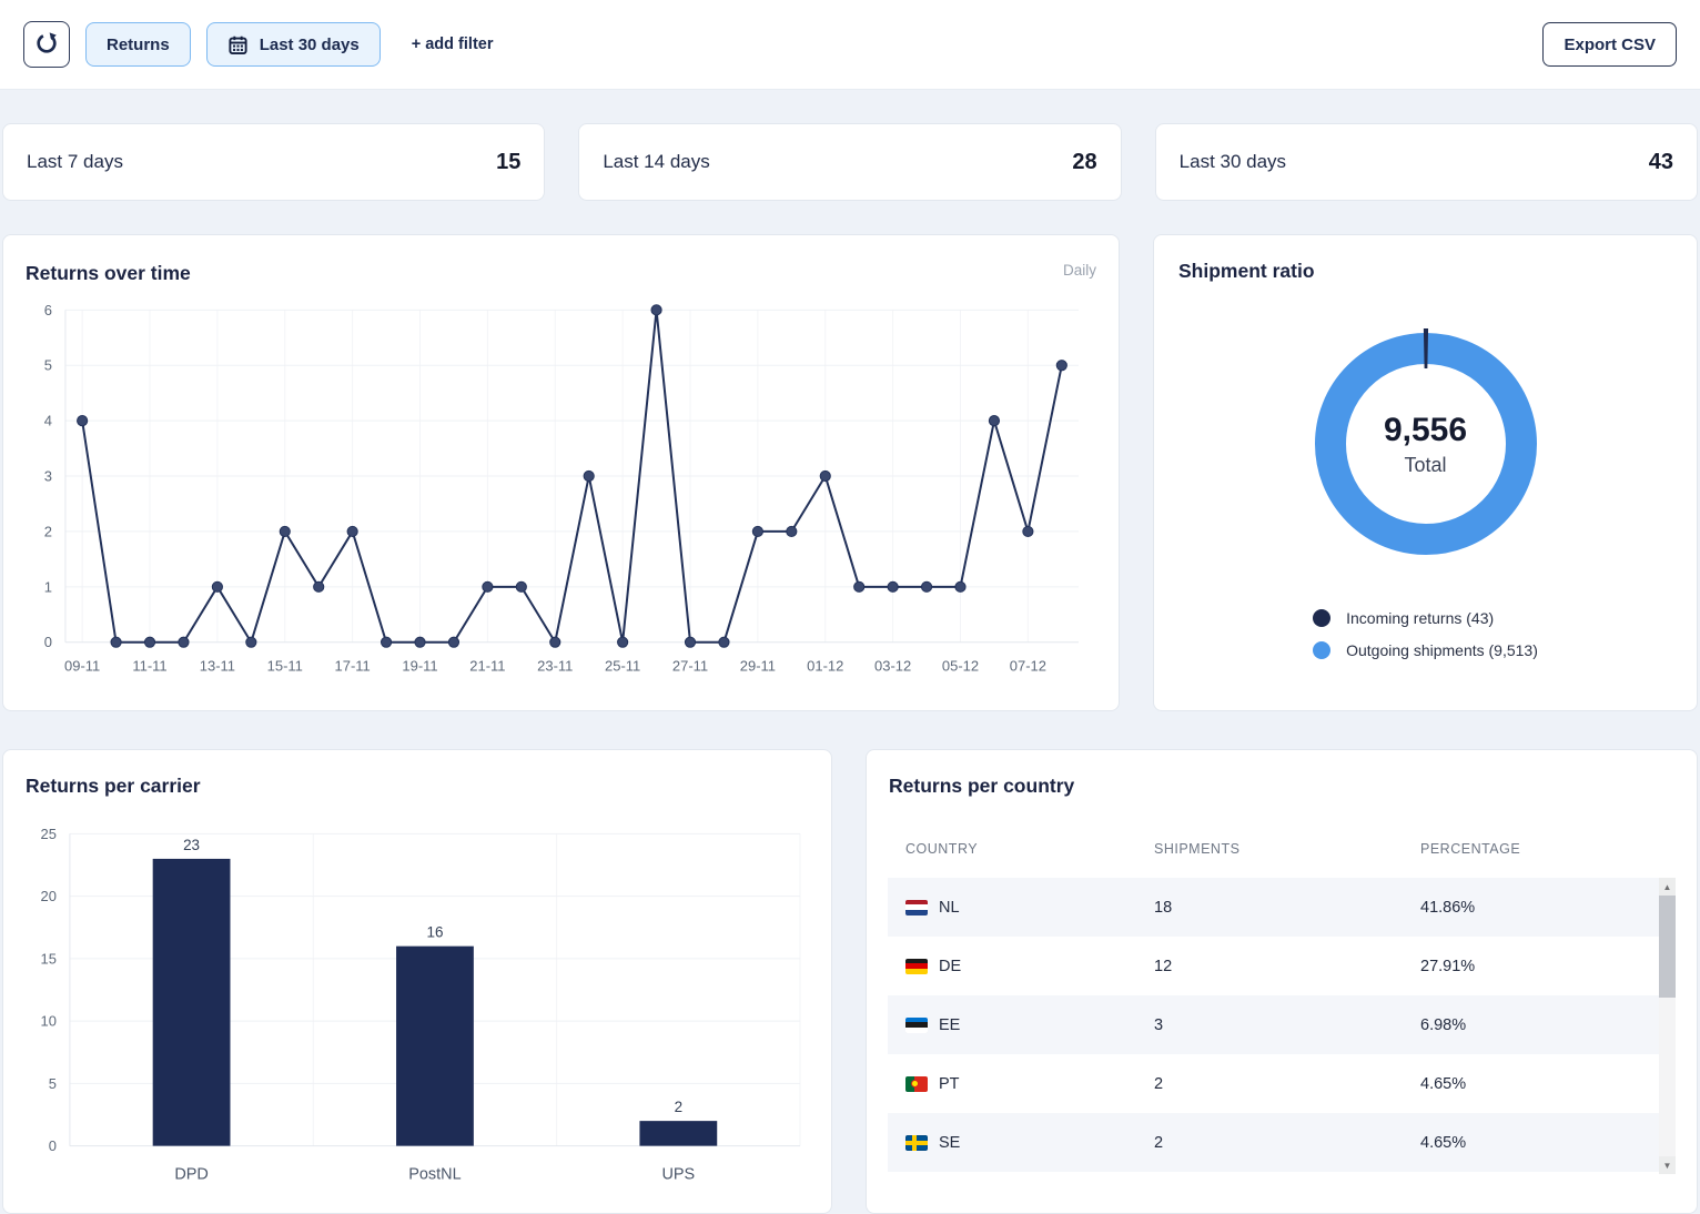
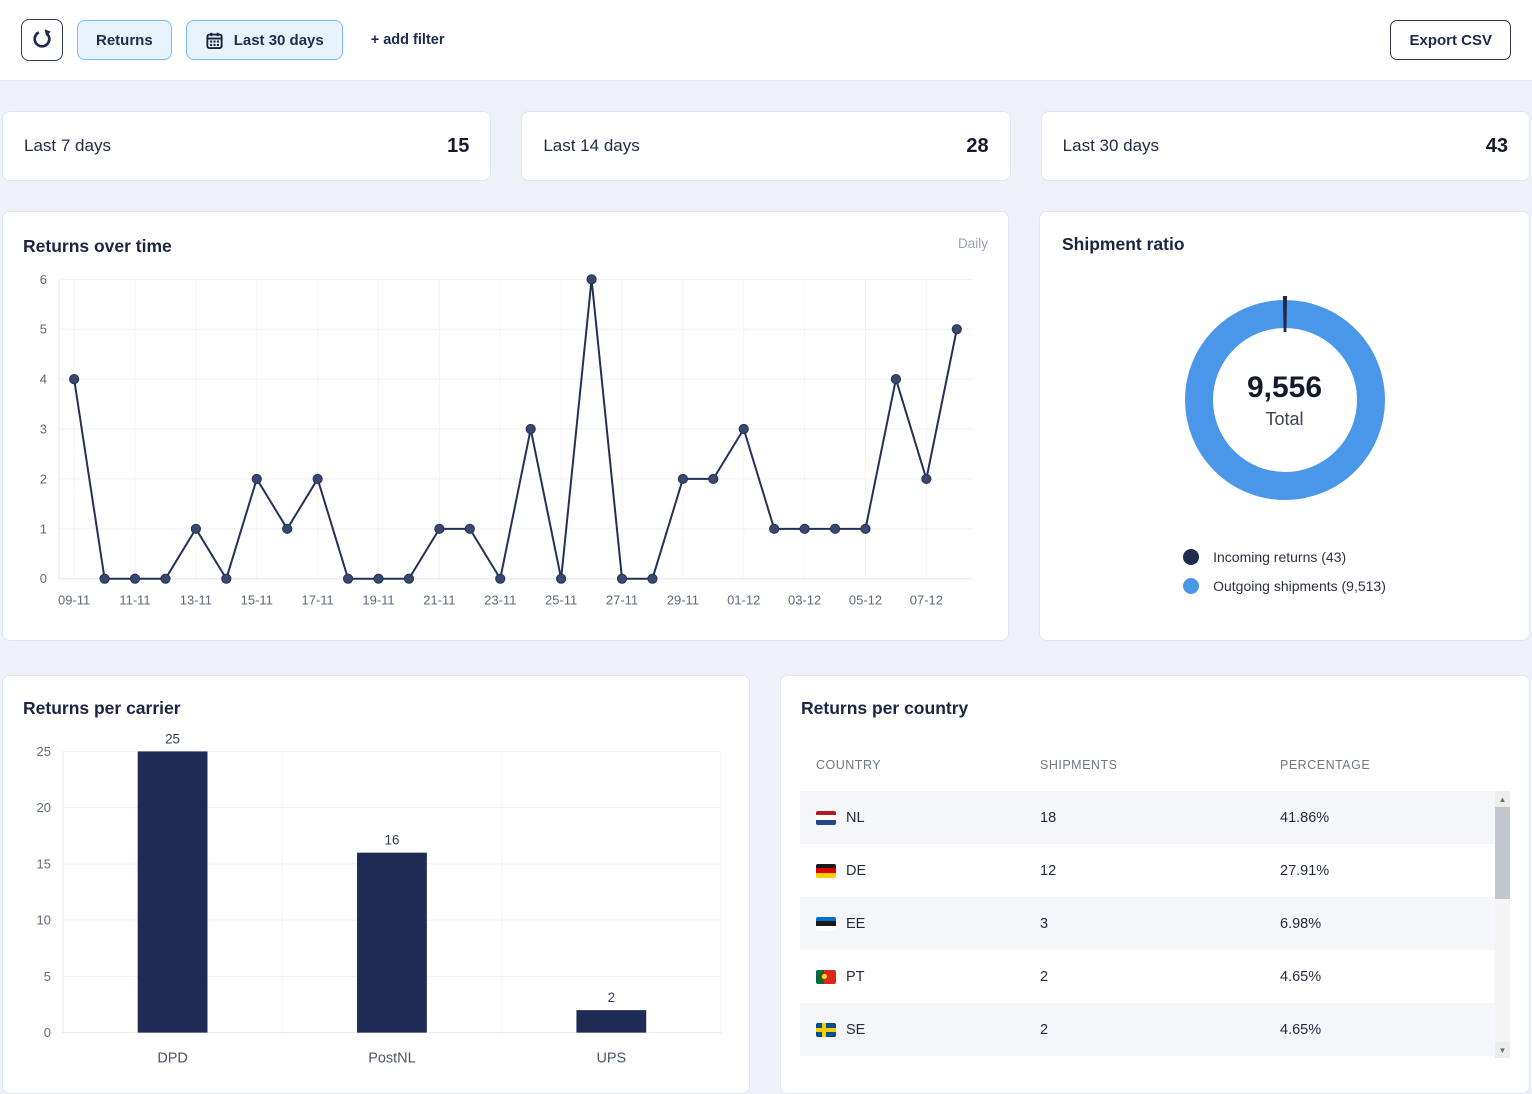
Returns per carrier/DPD: 23 -> 25
